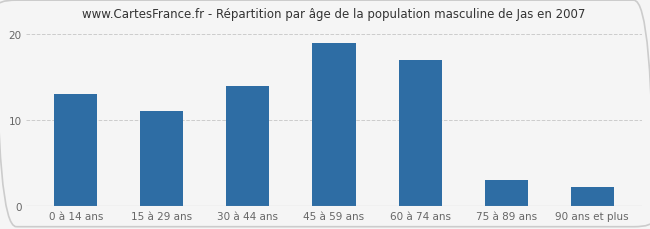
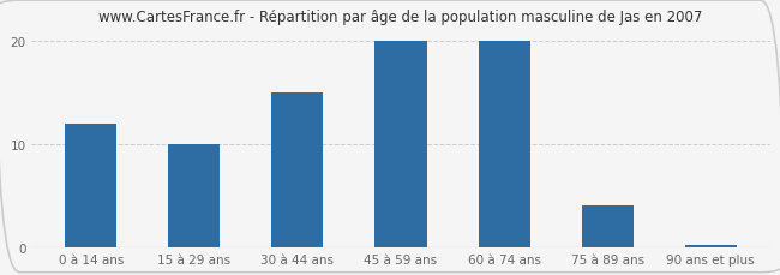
0 à 14 ans: 13.0 -> 12.0
15 à 29 ans: 11.0 -> 10.0
30 à 44 ans: 14.0 -> 15.0
45 à 59 ans: 19.0 -> 20.0
60 à 74 ans: 17.0 -> 20.0
75 à 89 ans: 3.0 -> 4.0
90 ans et plus: 2.2 -> 0.2
